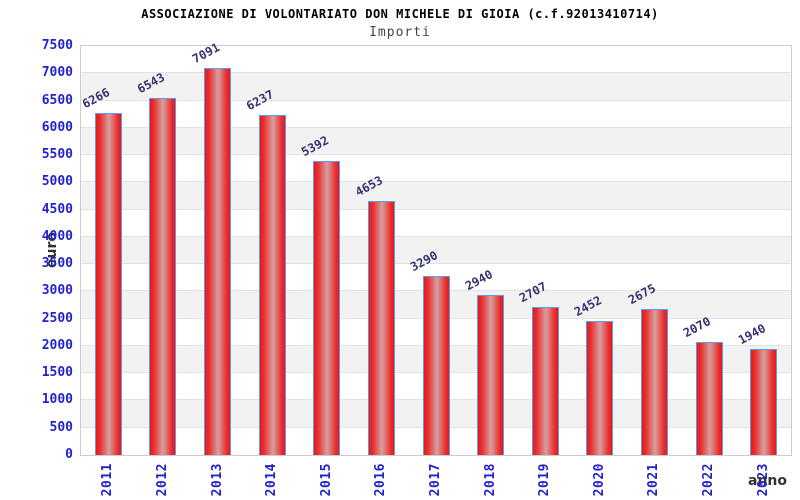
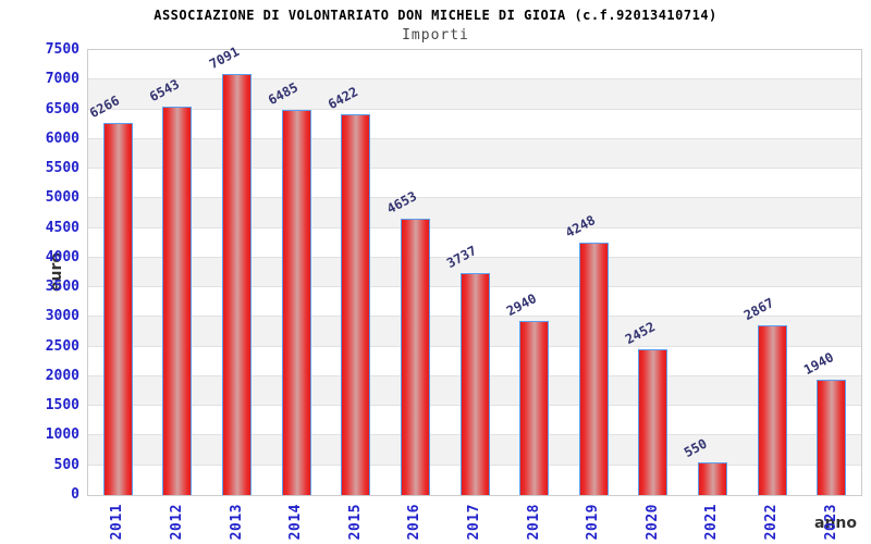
2014: 6237 -> 6485
2015: 5392 -> 6422
2017: 3290 -> 3737
2019: 2707 -> 4248
2021: 2675 -> 550
2022: 2070 -> 2867
